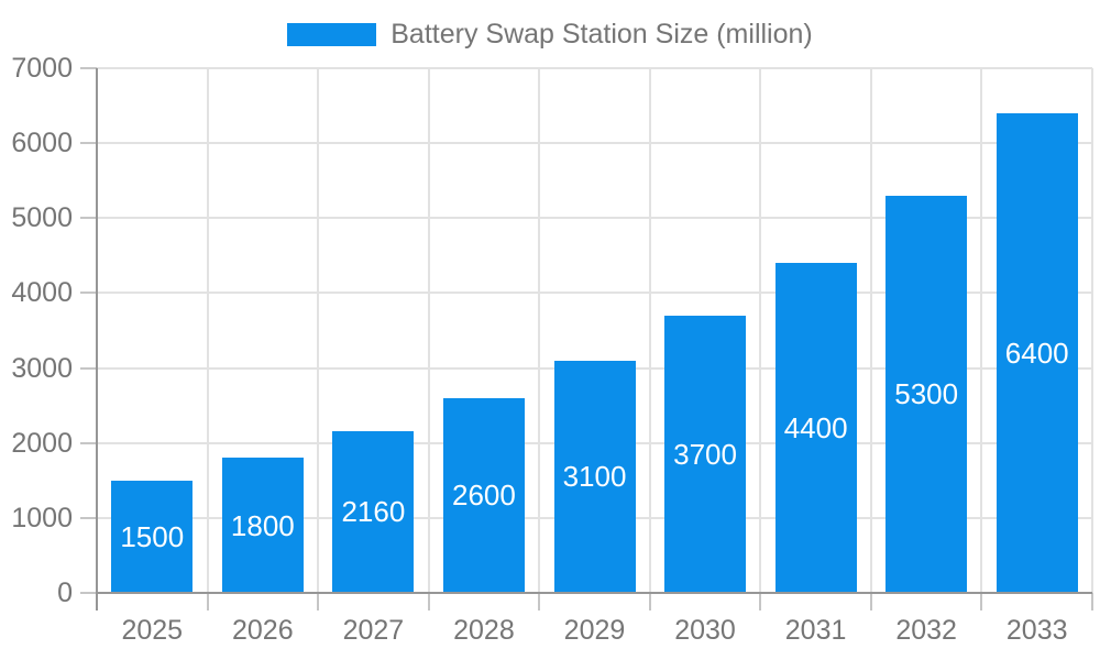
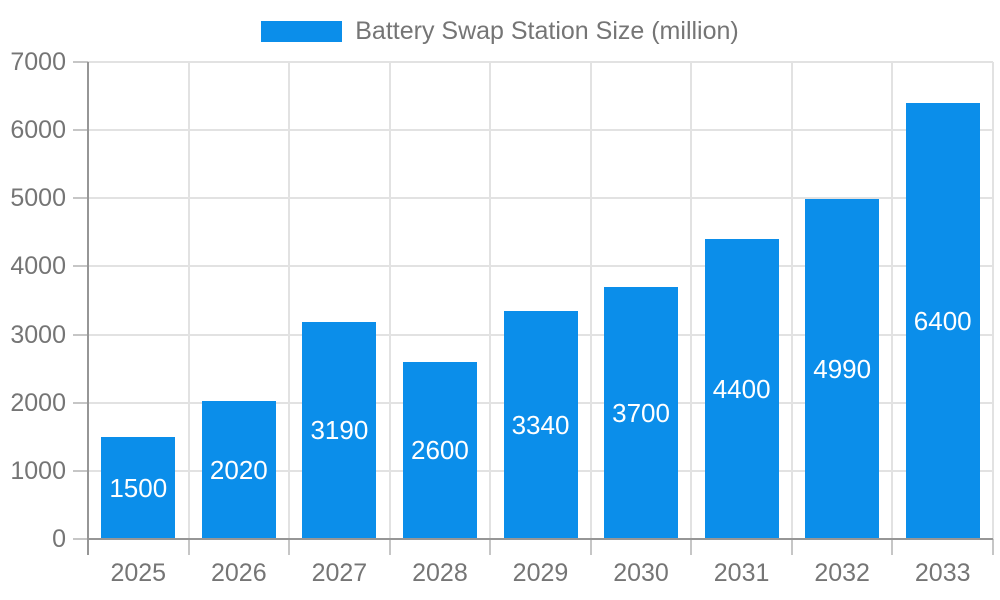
2026: 1800 -> 2020
2027: 2160 -> 3190
2029: 3100 -> 3340
2032: 5300 -> 4990
